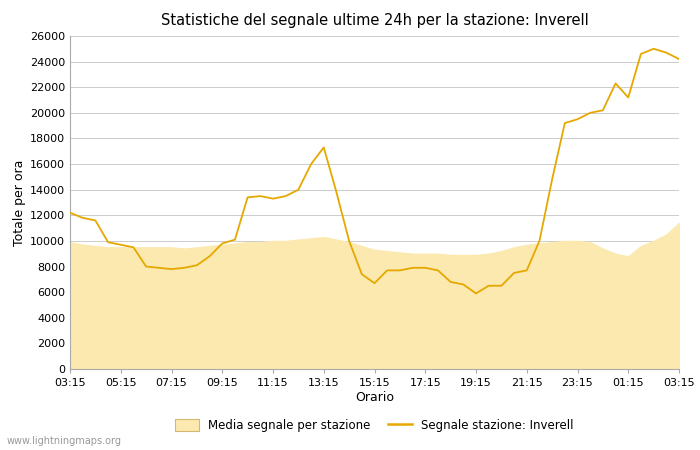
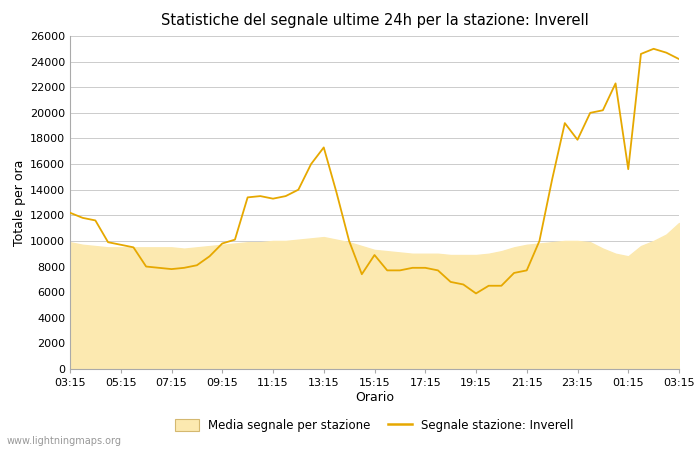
Segnale stazione: Inverell/15:15: 6700 -> 8900
Segnale stazione: Inverell/23:15: 19500 -> 17900
Segnale stazione: Inverell/01:15: 21200 -> 15600
